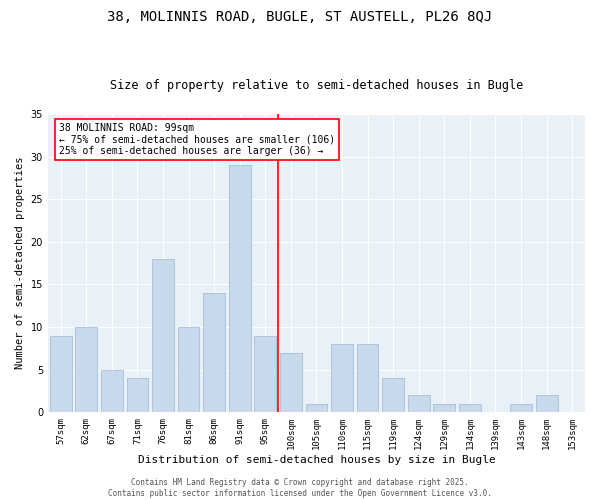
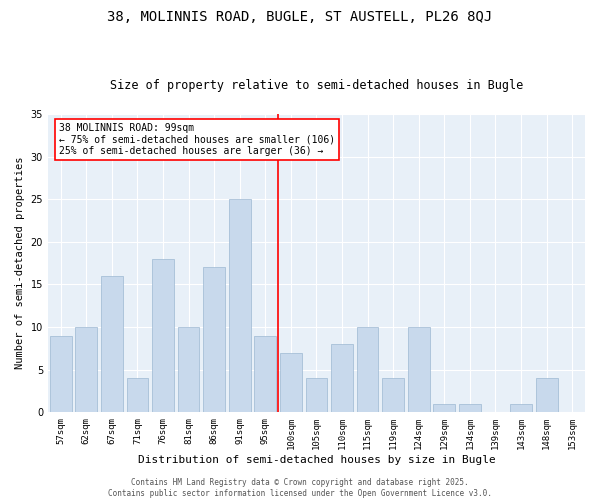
67sqm: 5 -> 16
86sqm: 14 -> 17
91sqm: 29 -> 25
105sqm: 1 -> 4
115sqm: 8 -> 10
124sqm: 2 -> 10
148sqm: 2 -> 4
